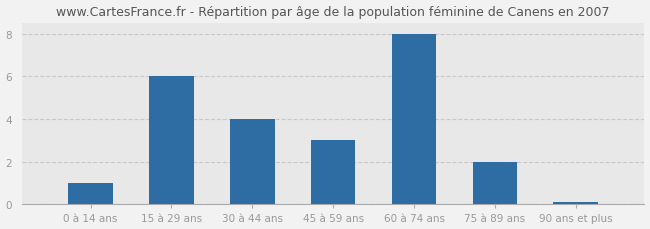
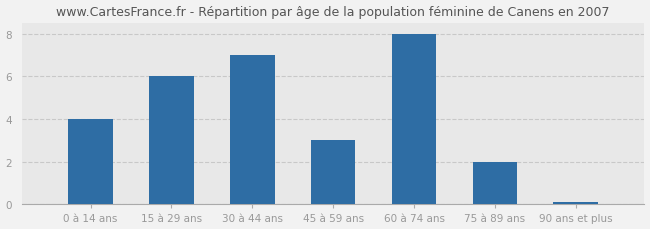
0 à 14 ans: 1.0 -> 4.0
30 à 44 ans: 4.0 -> 7.0
